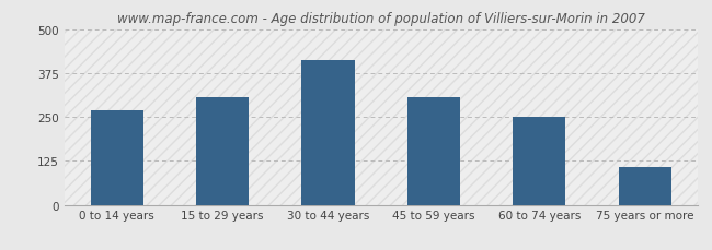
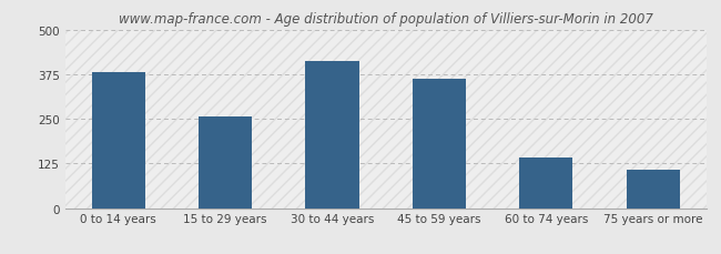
0 to 14 years: 270 -> 380
15 to 29 years: 305 -> 258
45 to 59 years: 305 -> 362
60 to 74 years: 250 -> 143
